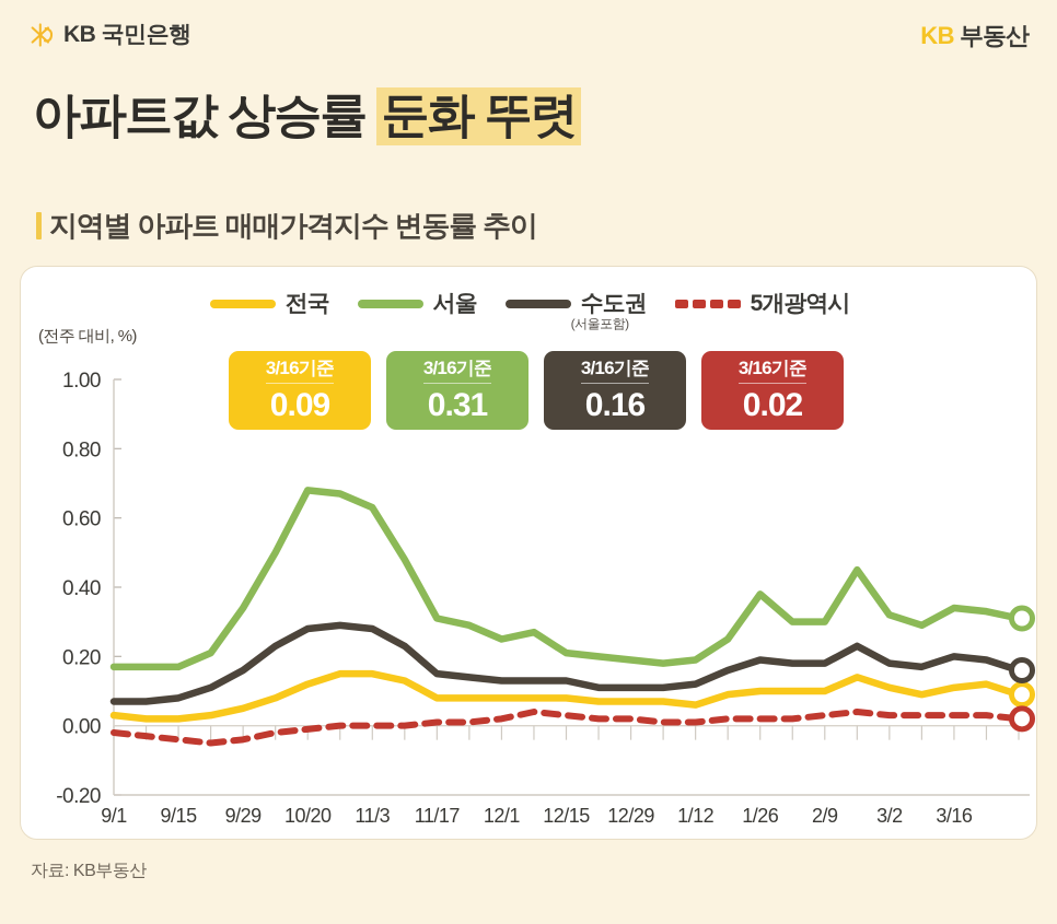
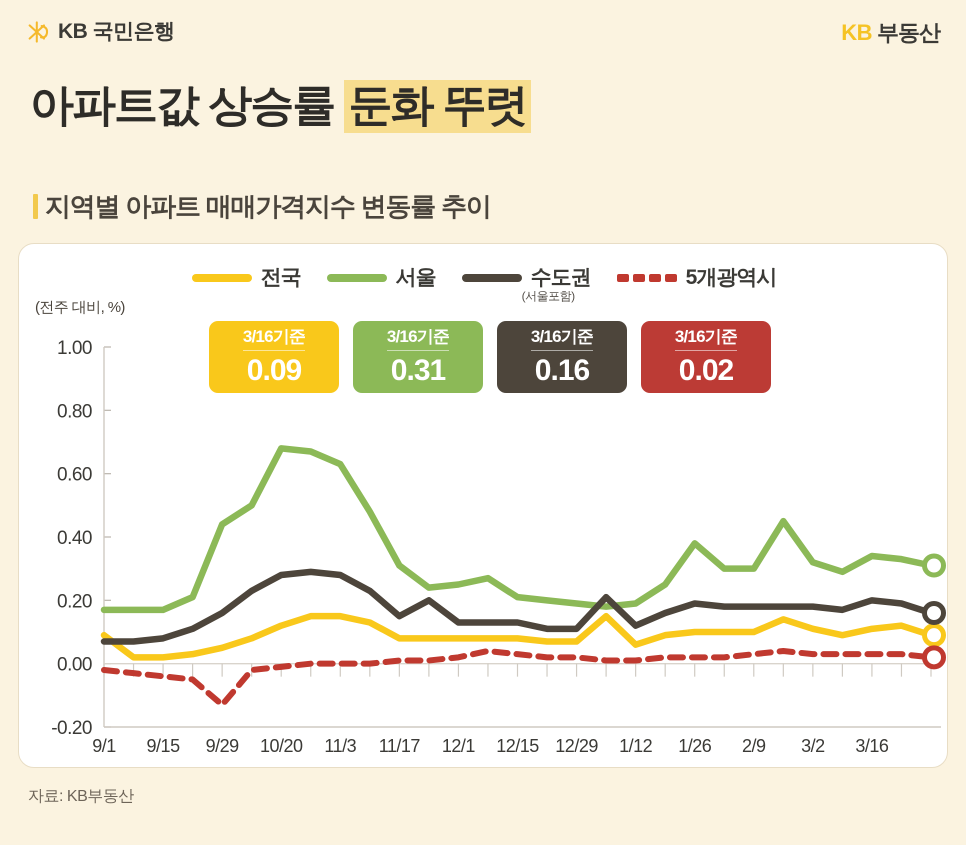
전국/9/1: 0.03 -> 0.09
서울/9/29: 0.34 -> 0.44
5개광역시/9/29: -0.04 -> -0.13
서울/11/17: 0.29 -> 0.24
수도권/11/17: 0.14 -> 0.20
전국/12/29: 0.07 -> 0.15
수도권/12/29: 0.11 -> 0.21
수도권/2/9: 0.23 -> 0.18
